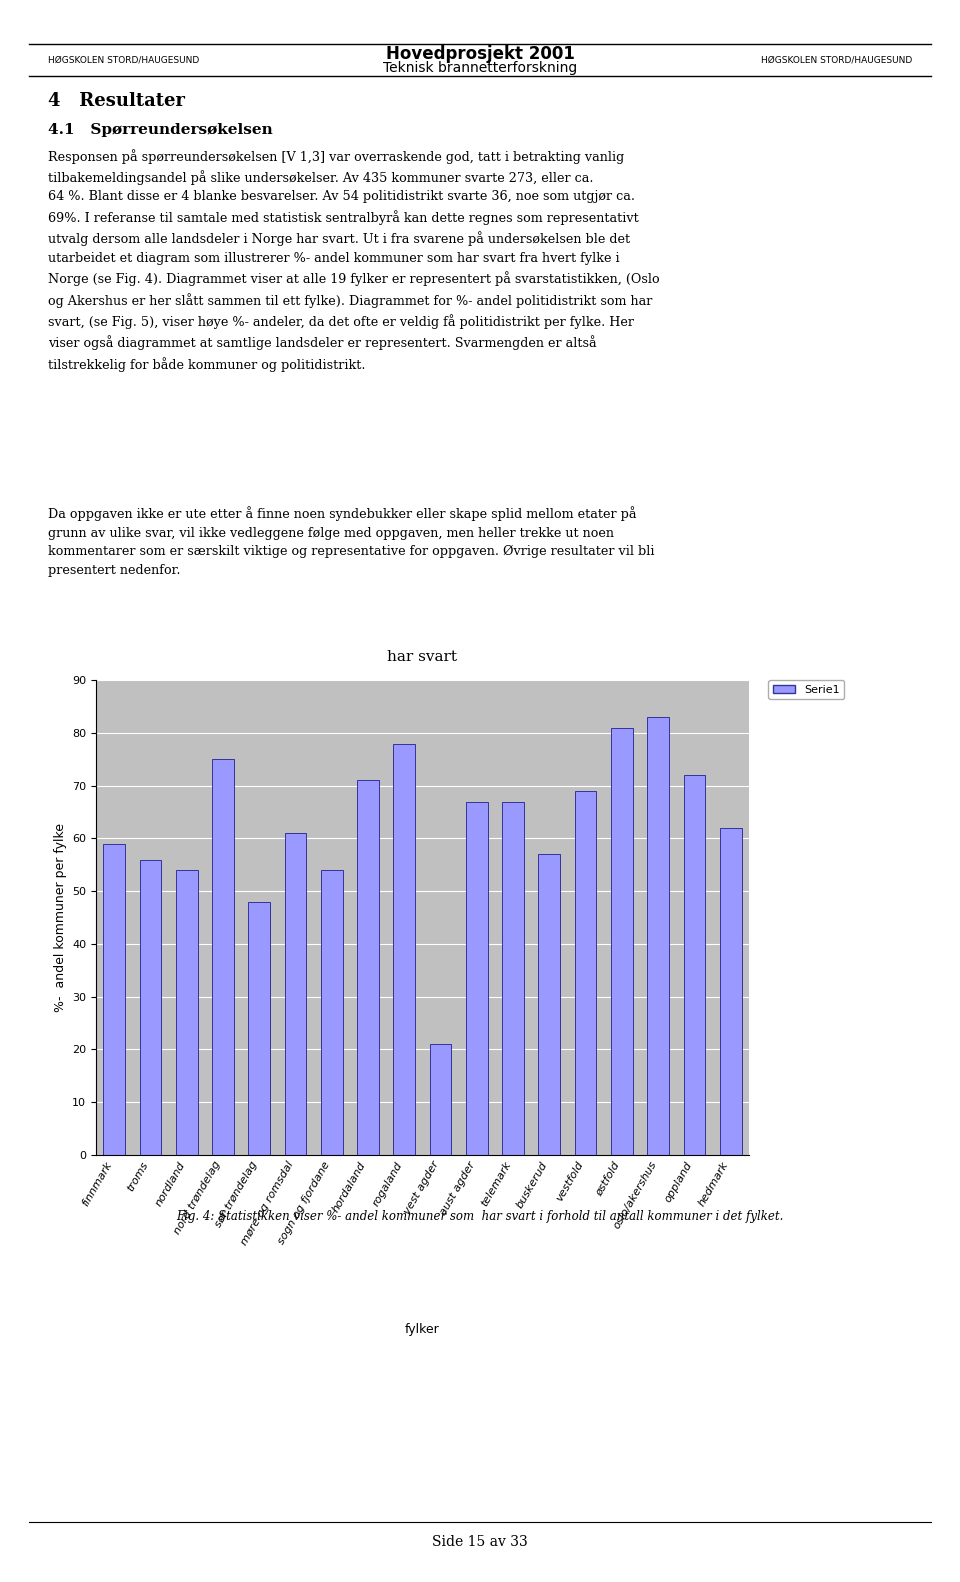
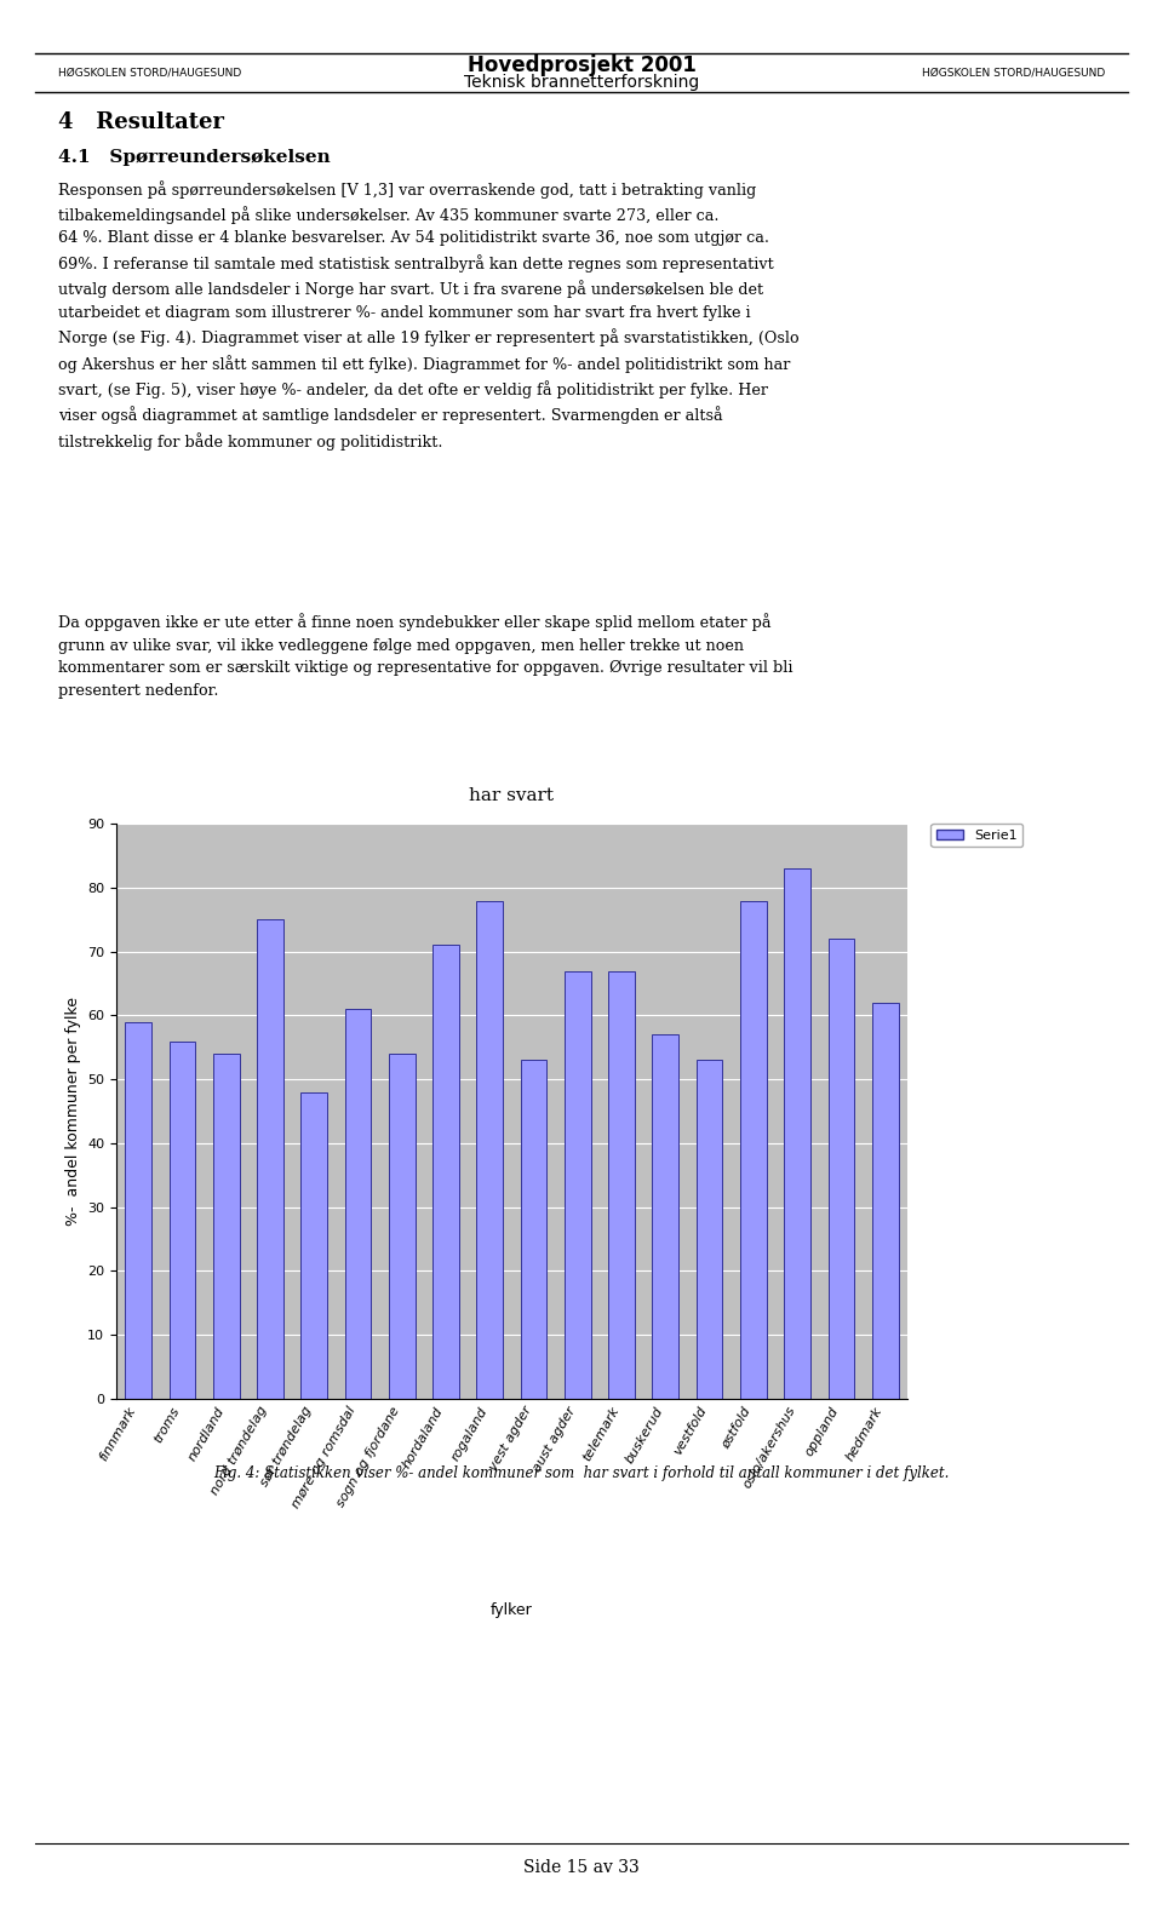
vest agder: 21 -> 53
vestfold: 69 -> 53
østfold: 81 -> 78
